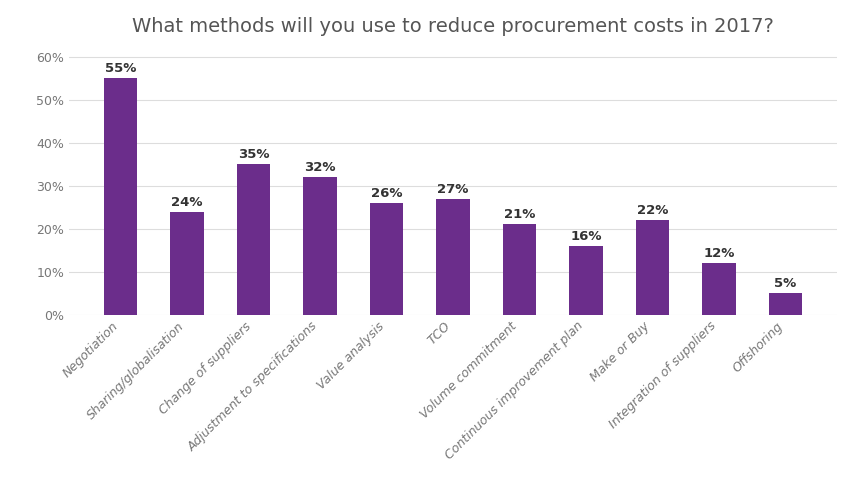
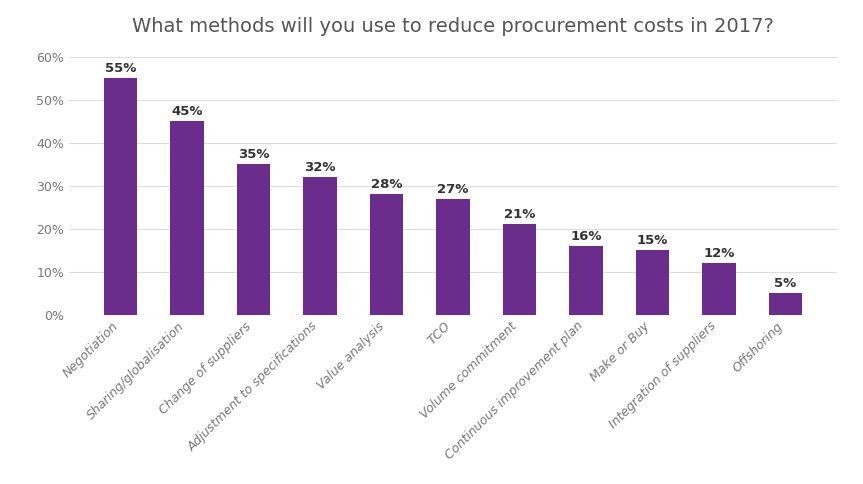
Sharing/globalisation: 24% -> 45%
Value analysis: 26% -> 28%
Make or Buy: 22% -> 15%
